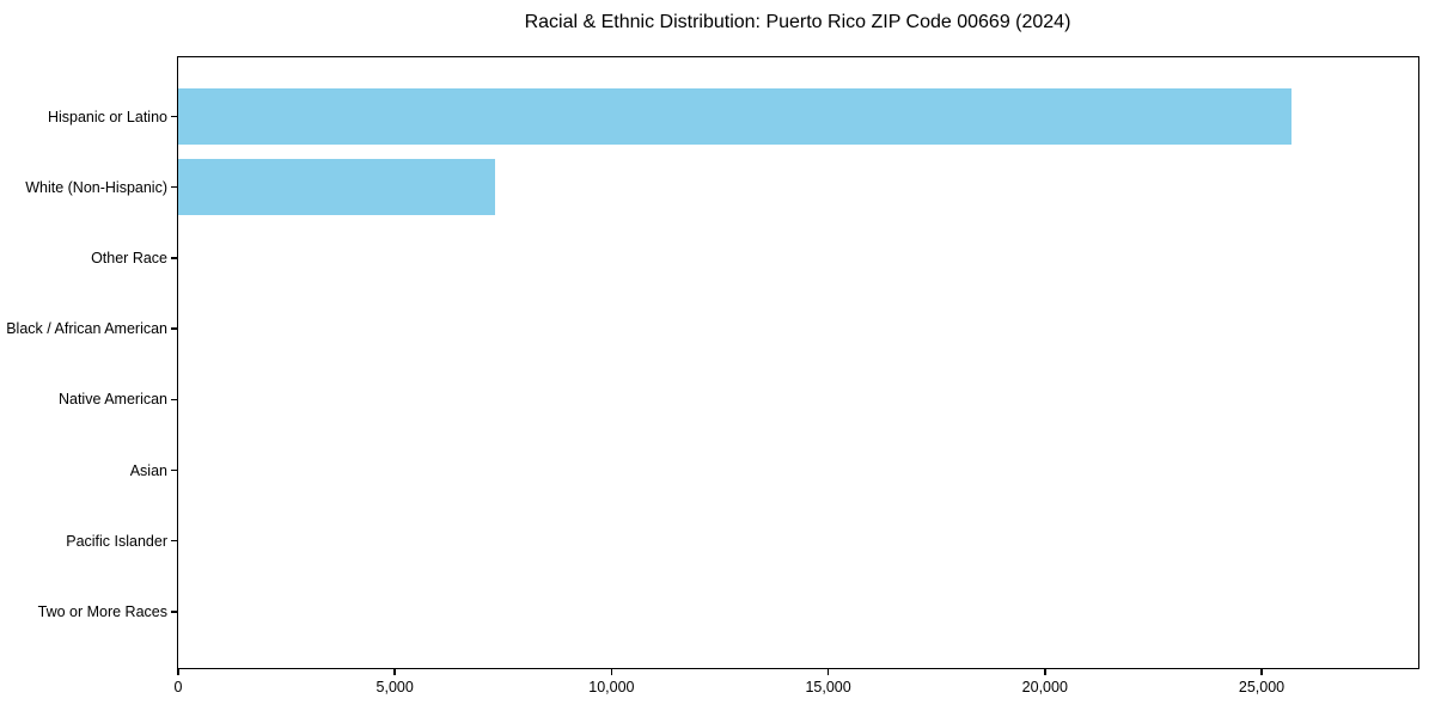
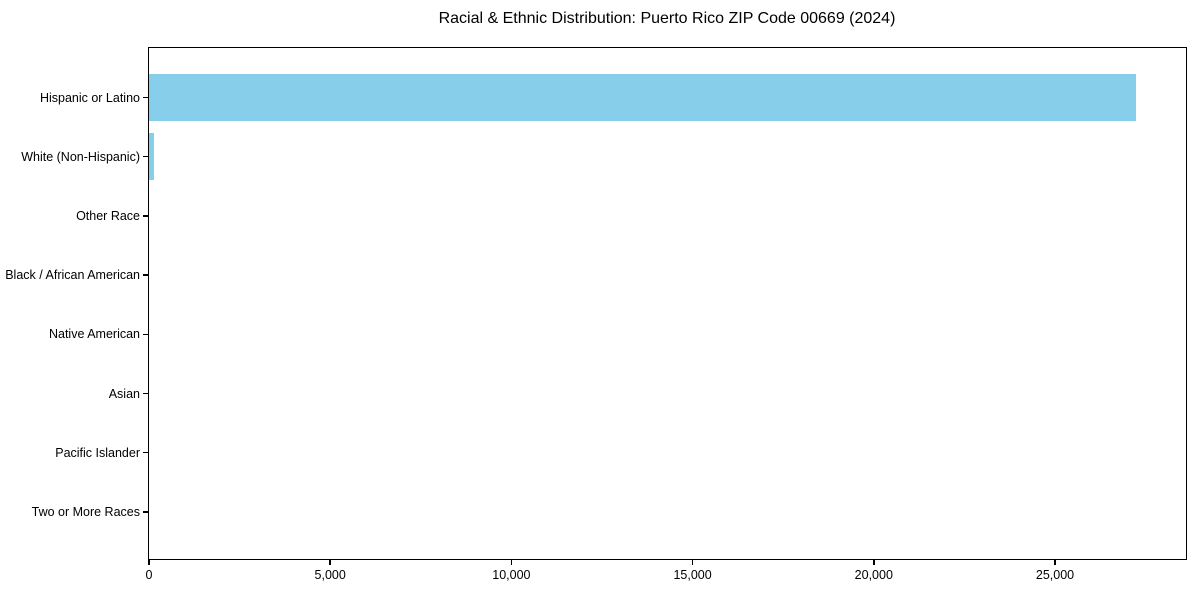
Hispanic or Latino: 25700 -> 27200
White (Non-Hispanic): 7300 -> 100
